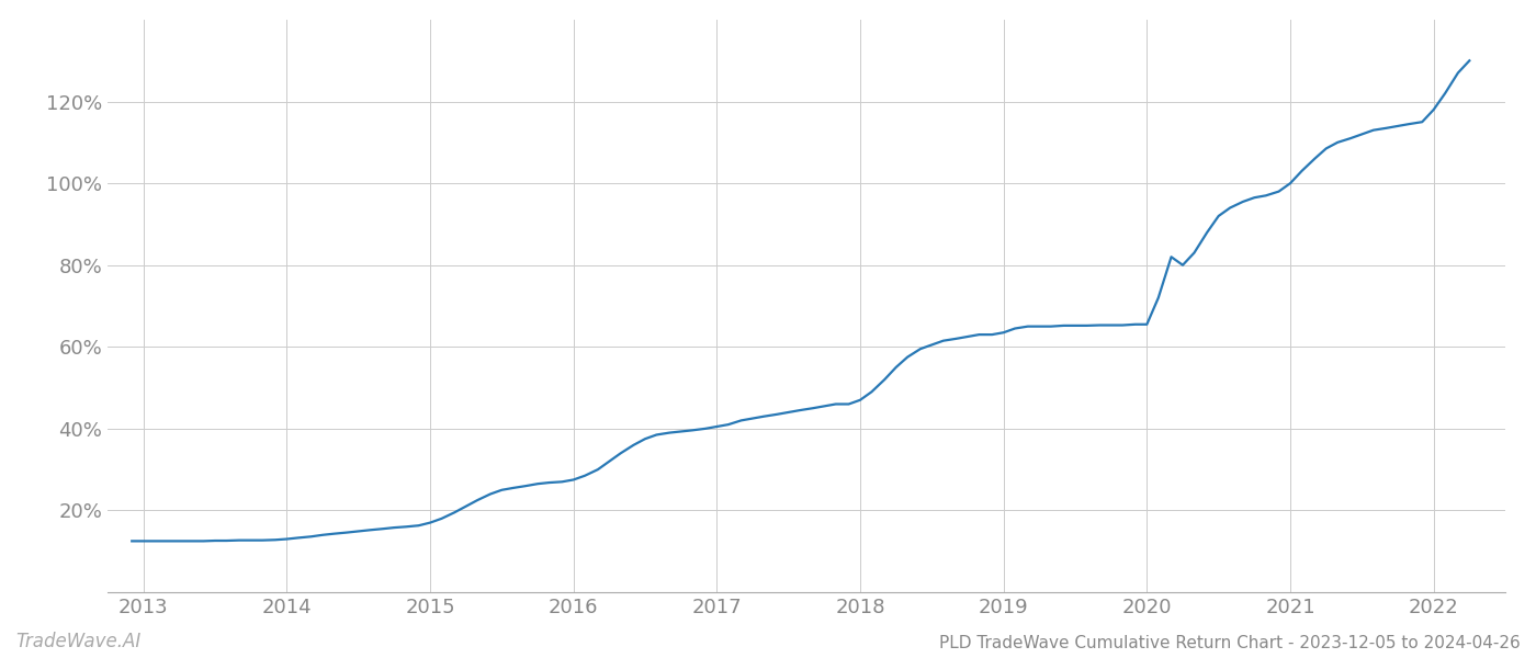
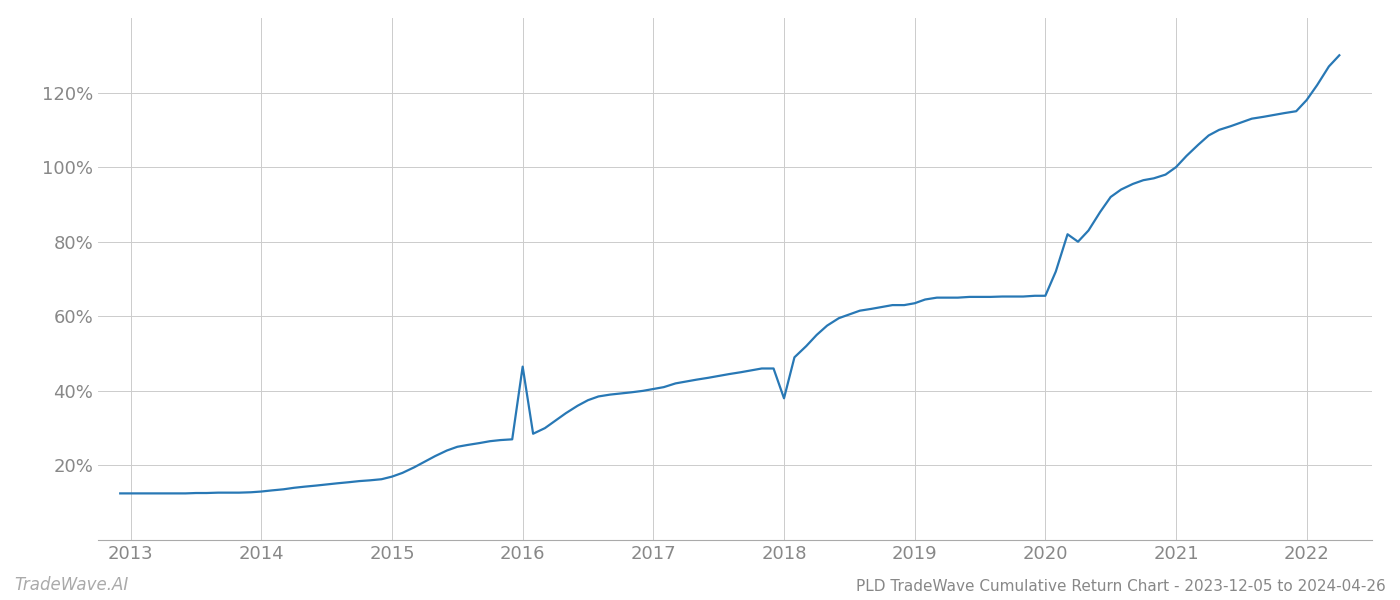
2016: 27.5% -> 46.5%
2018: 47.0% -> 38.0%
